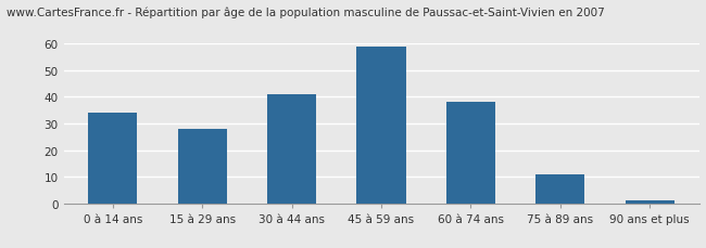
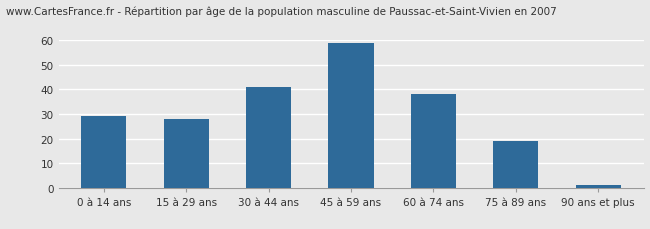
0 à 14 ans: 34 -> 29
75 à 89 ans: 11 -> 19
